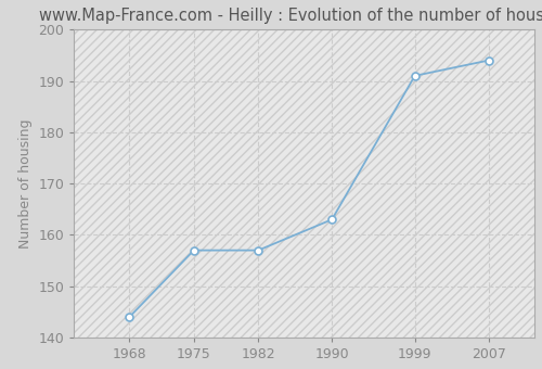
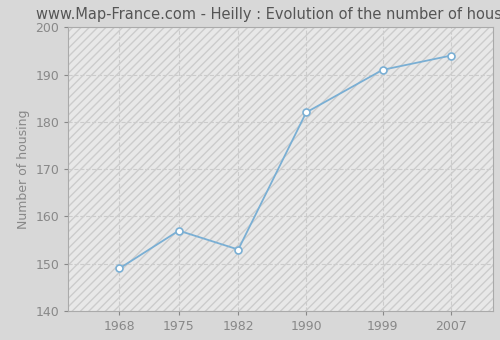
1968: 144 -> 149
1982: 157 -> 153
1990: 163 -> 182
